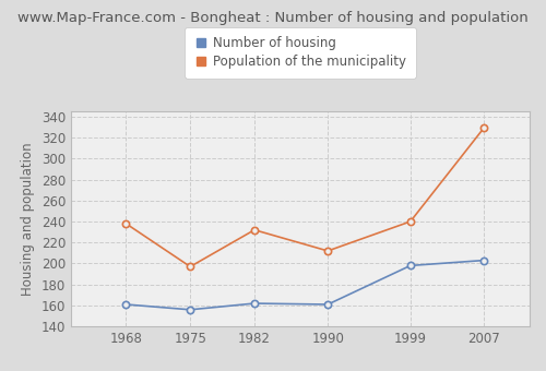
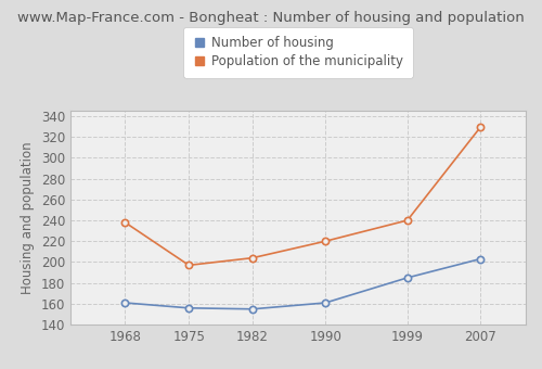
Number of housing/1982: 162 -> 155
Population of the municipality/1982: 232 -> 204
Population of the municipality/1990: 212 -> 220
Number of housing/1999: 198 -> 185
